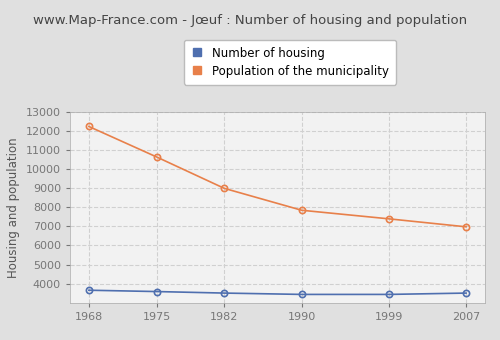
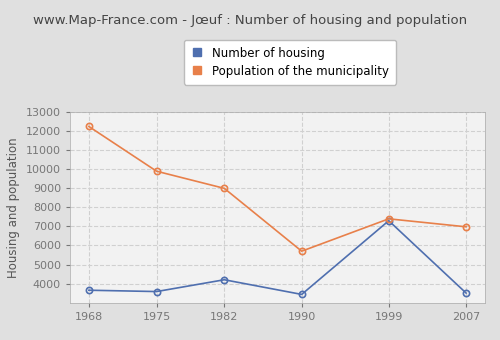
Population of the municipality/1975: 10600 -> 9900
Number of housing/1982: 3500 -> 4200
Population of the municipality/1990: 7800 -> 5700
Number of housing/1999: 3400 -> 7300
